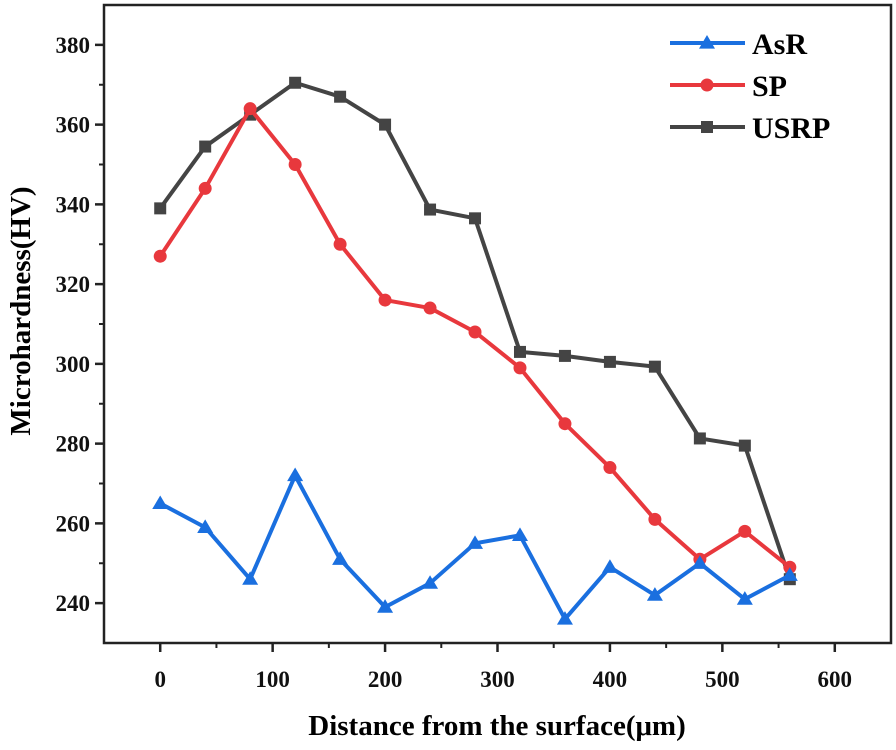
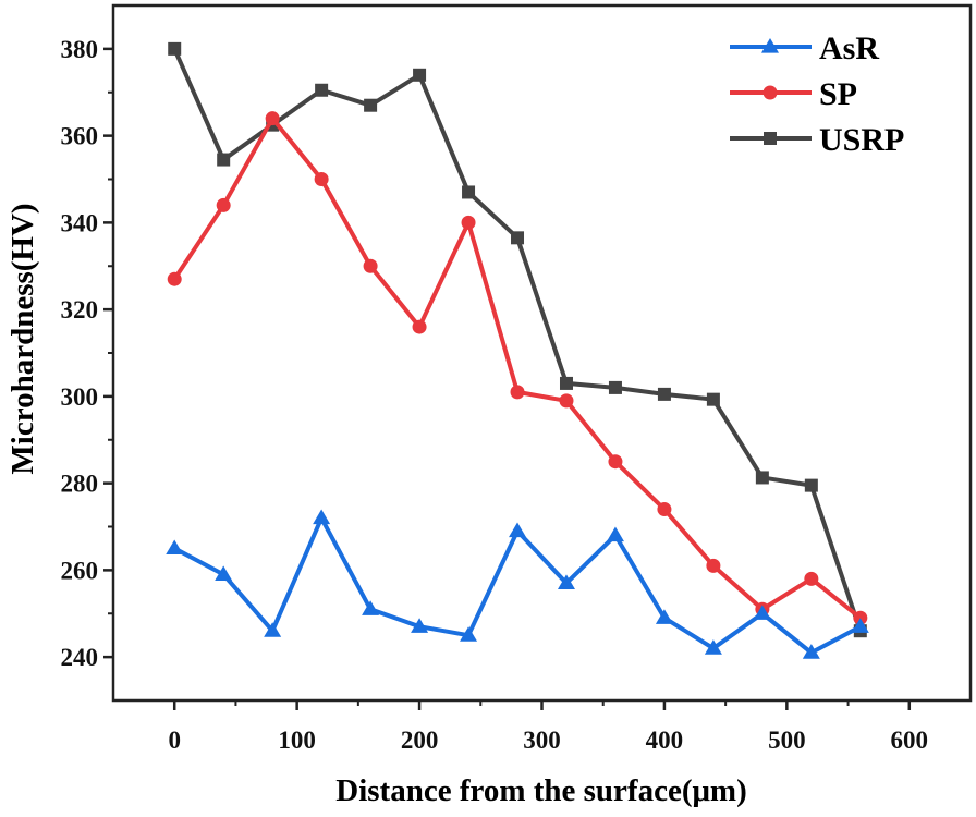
USRP/0: 339 -> 380
AsR/200: 239 -> 247
USRP/200: 360 -> 374
SP/240: 314 -> 340
USRP/240: 339 -> 347
AsR/280: 255 -> 269
SP/280: 308 -> 301
AsR/360: 236 -> 268
